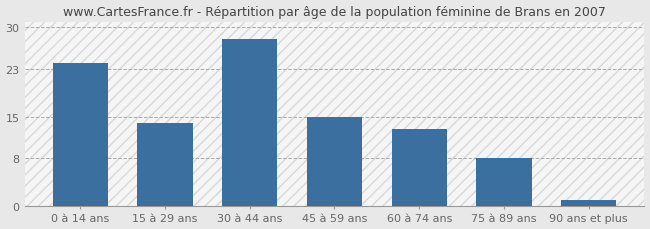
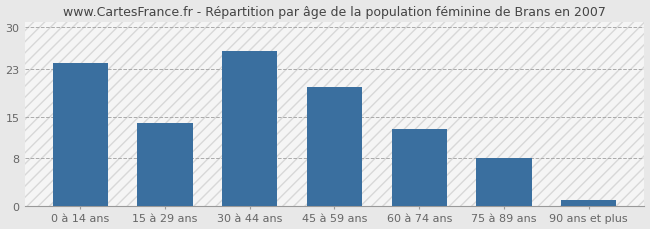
30 à 44 ans: 28 -> 26
45 à 59 ans: 15 -> 20
